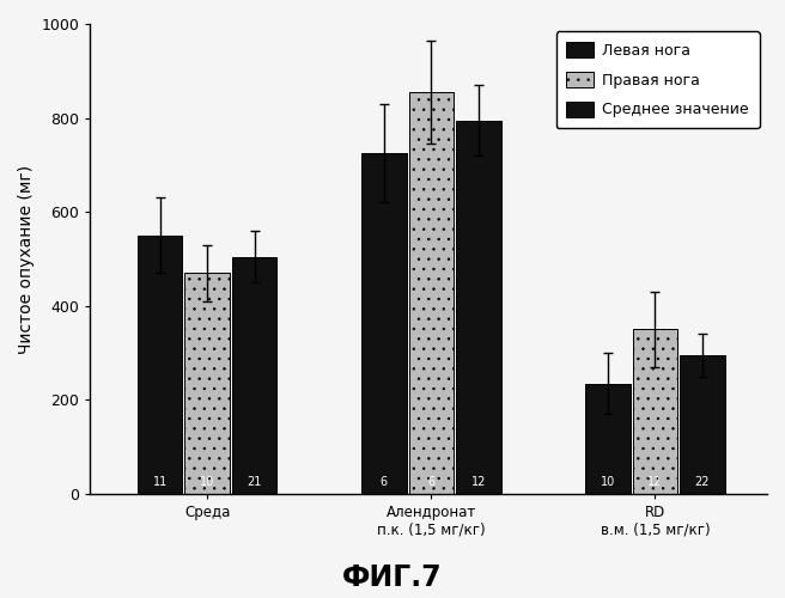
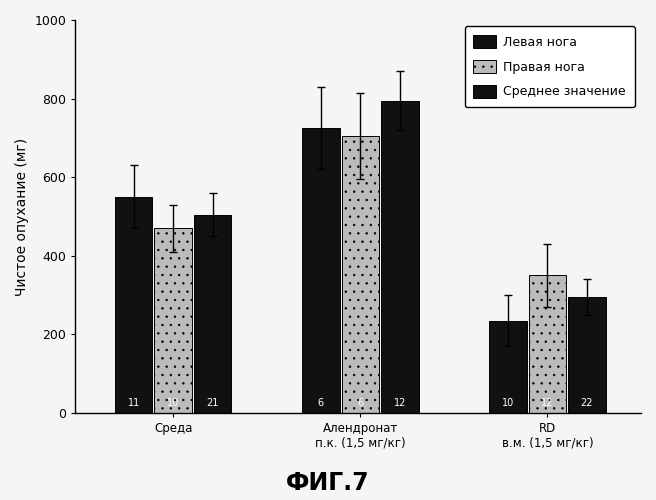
Правая нога/Алендронат п.к. (1,5 мг/кг): 855 -> 705
